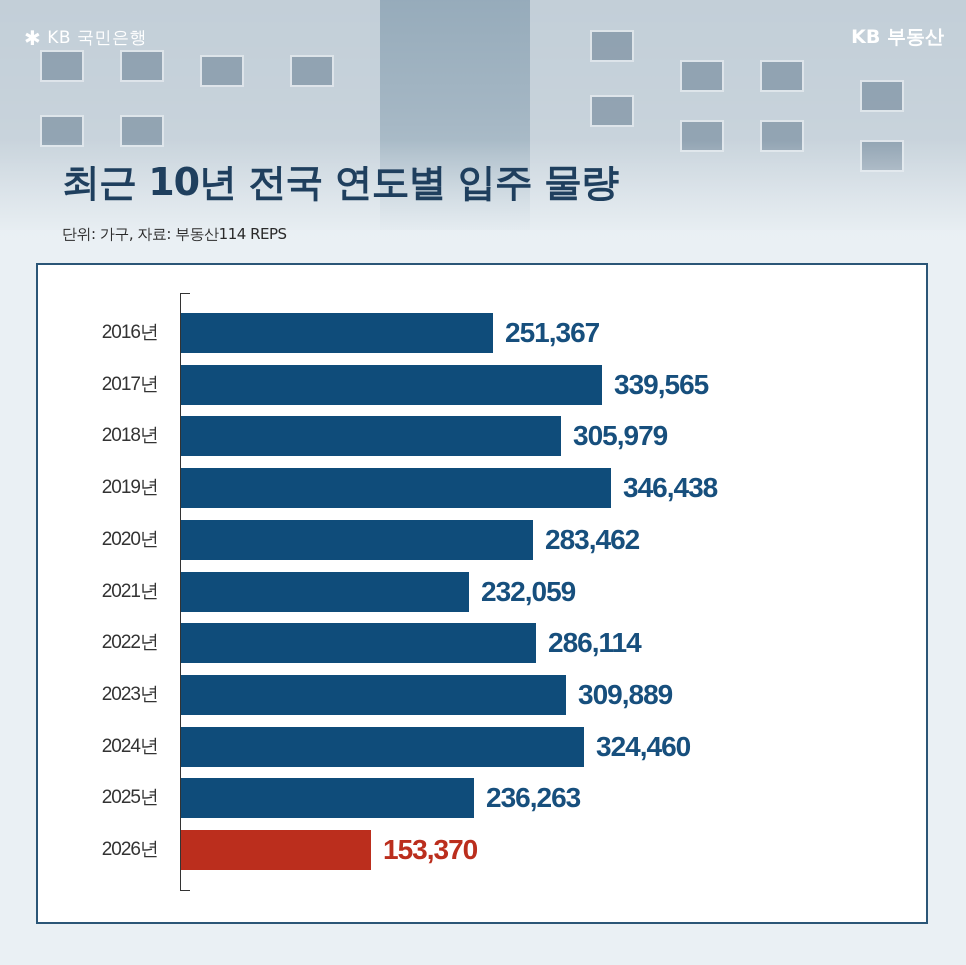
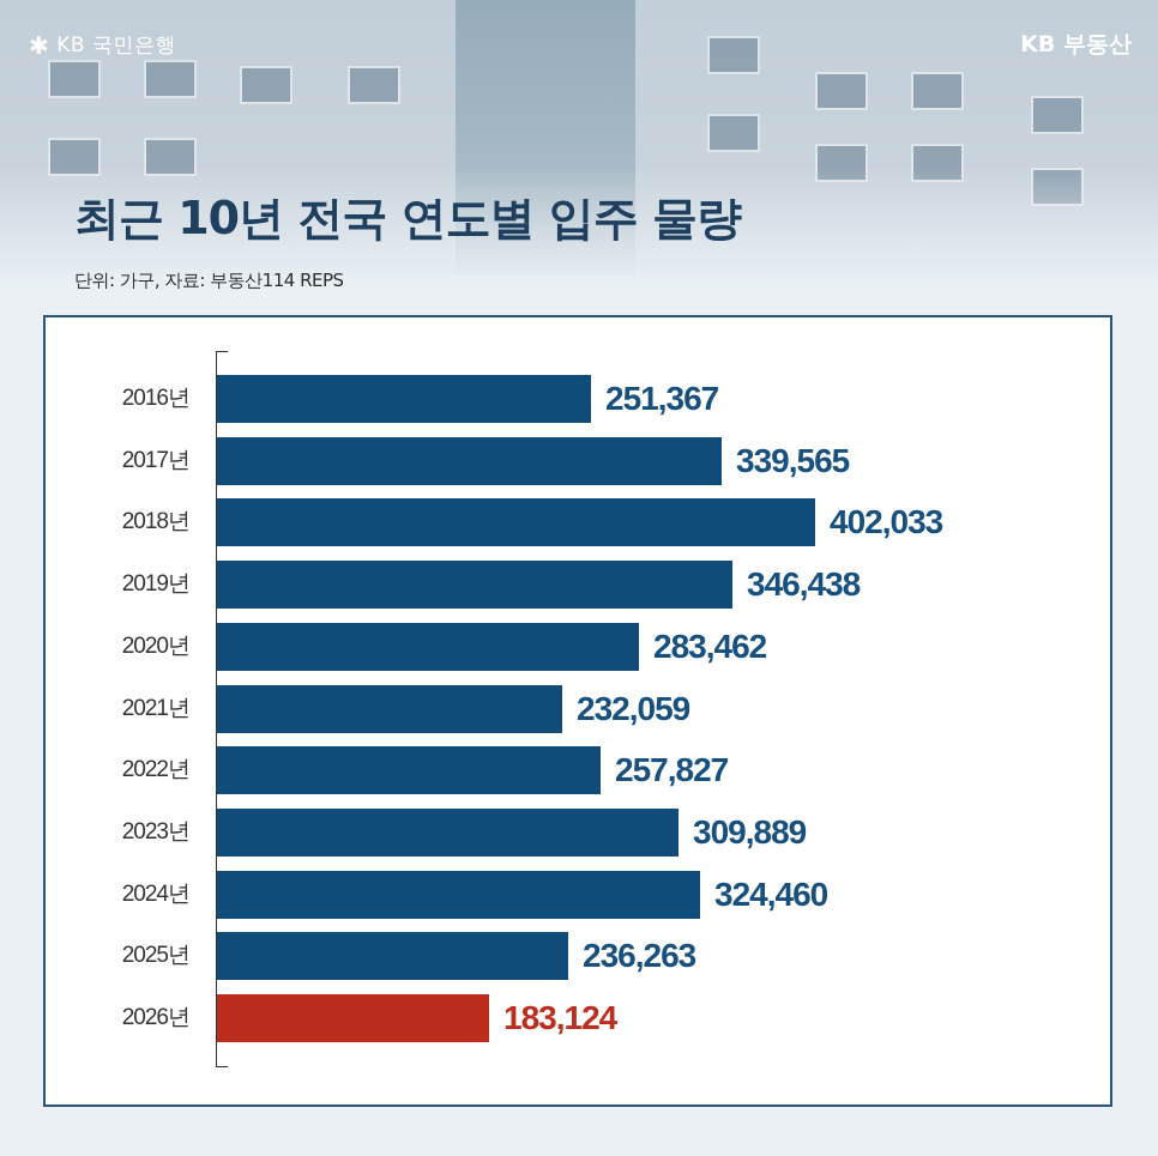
2018년: 305,979 -> 402,033
2022년: 286,114 -> 257,827
2026년: 153,370 -> 183,124
